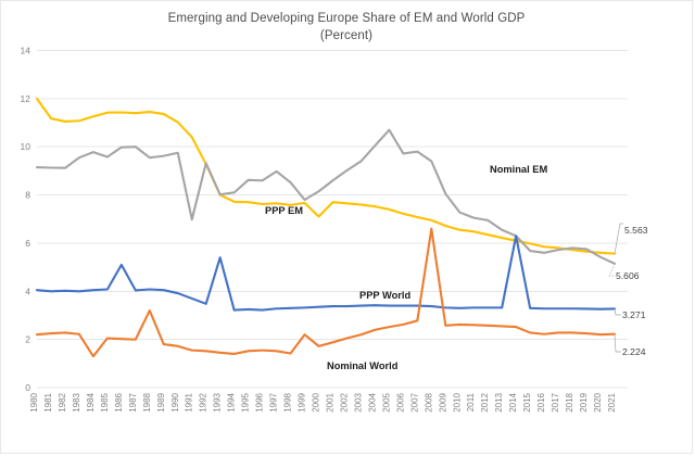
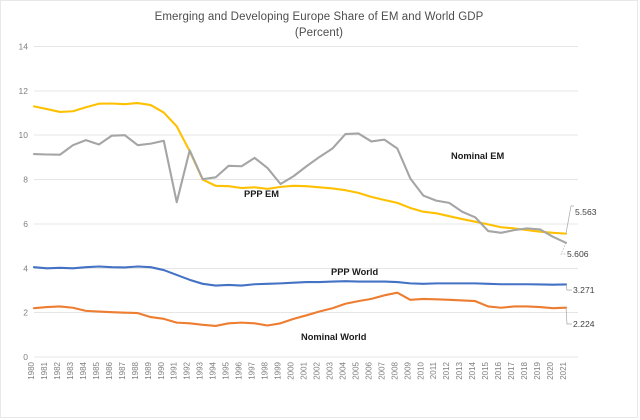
PPP EM/1980: 12.0 -> 11.3
Nominal World/1984: 1.3 -> 2.1
PPP World/1986: 5.1 -> 4.0
Nominal World/1988: 3.2 -> 2.0
PPP World/1993: 5.4 -> 3.3
Nominal World/1999: 2.2 -> 1.5
PPP EM/2000: 7.1 -> 7.7
Nominal EM/2005: 10.7 -> 10.1
Nominal World/2008: 6.6 -> 2.9
PPP World/2014: 6.3 -> 3.3
